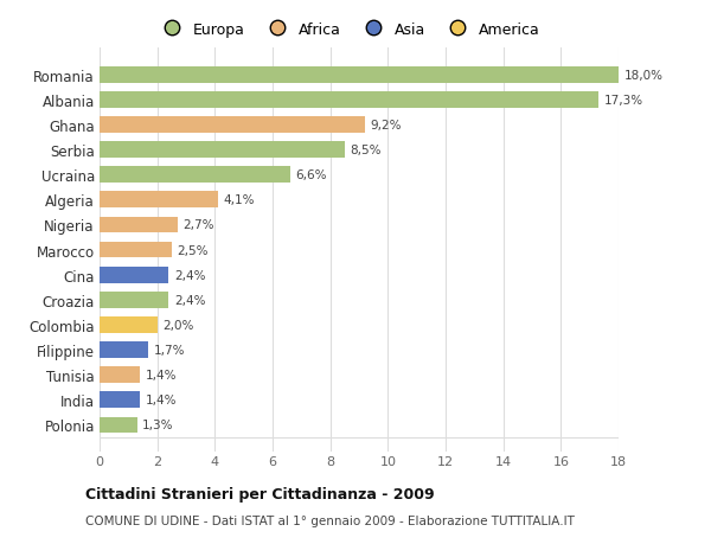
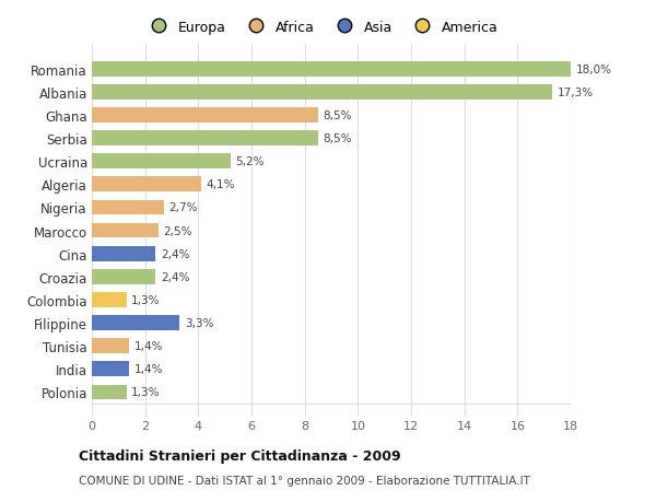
Ghana: 9,2% -> 8,5%
Ucraina: 6,6% -> 5,2%
Colombia: 2,0% -> 1,3%
Filippine: 1,7% -> 3,3%
